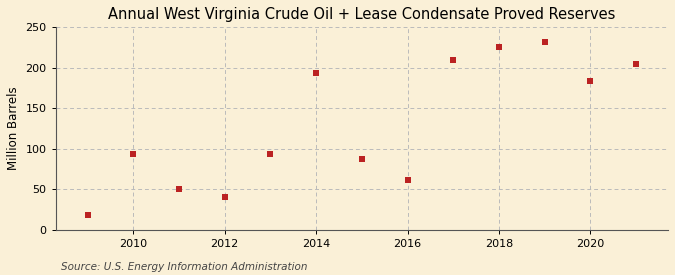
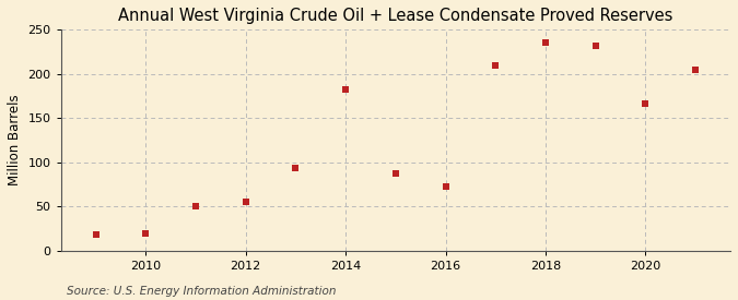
2010: 94 -> 20
2012: 40 -> 55
2014: 194 -> 183
2016: 62 -> 72
2018: 226 -> 235
2020: 184 -> 167
